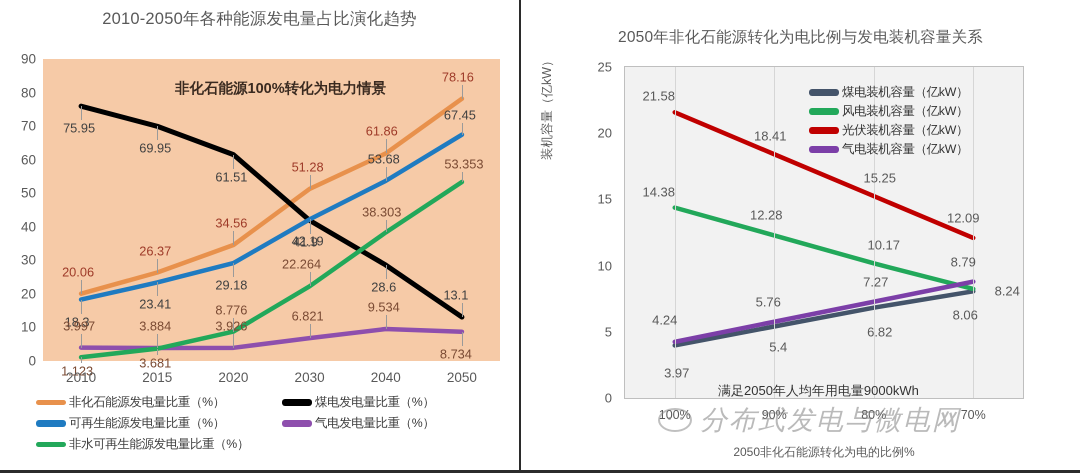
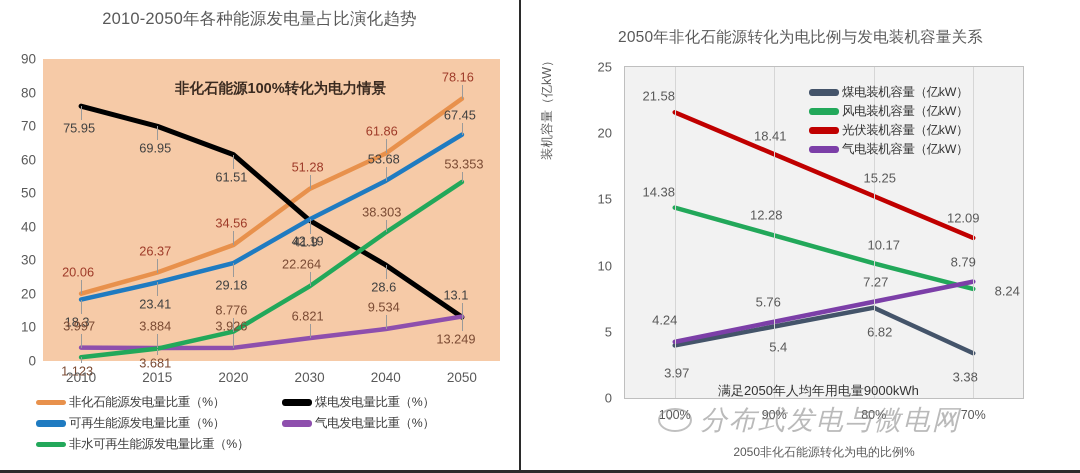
2010-2050年各种能源发电量占比演化趋势/气电发电量比重（%）/2050: 8.734 -> 13.249
2050年非化石能源转化为电比例与发电装机容量关系/煤电装机容量（亿kW）/70%: 8.06 -> 3.38
